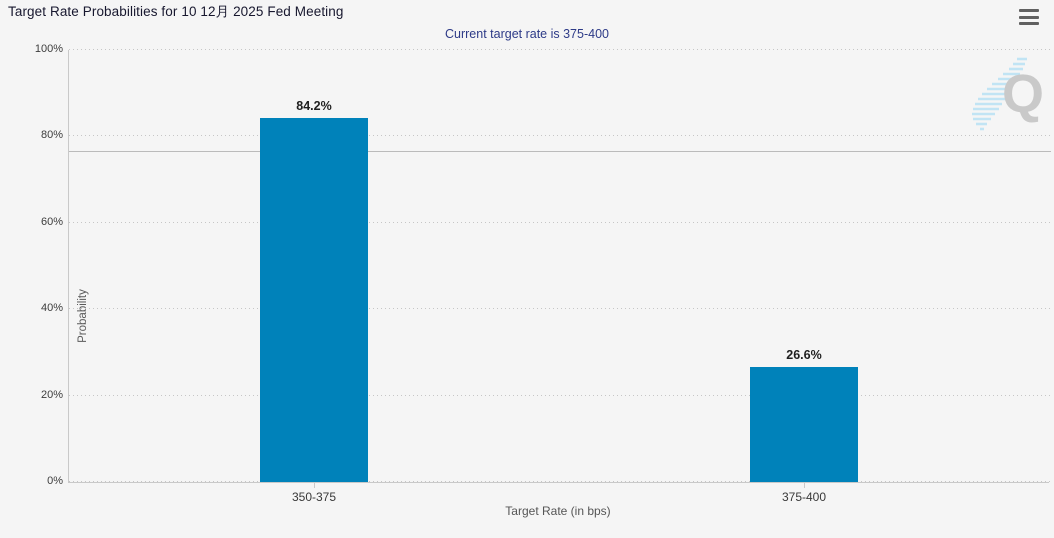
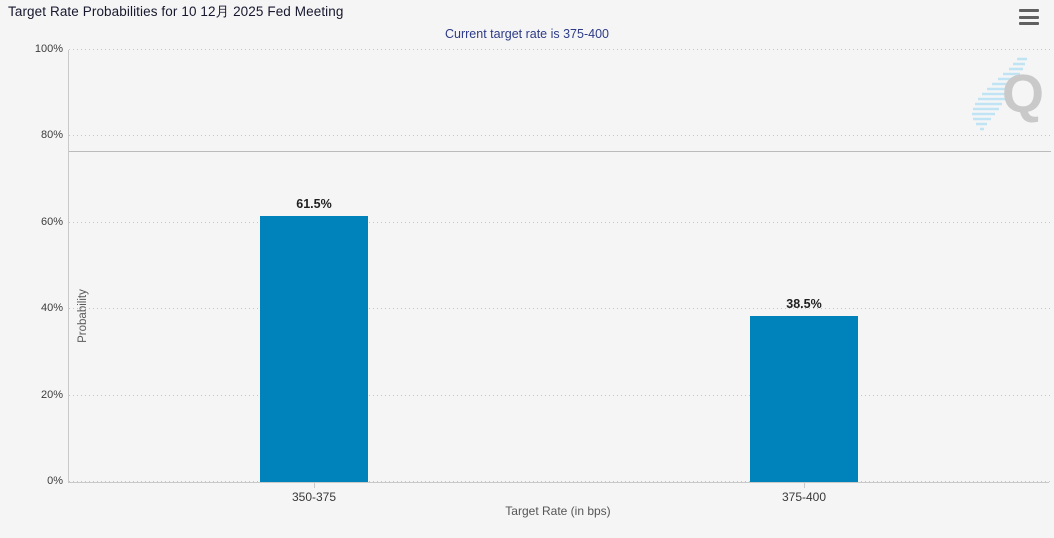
350-375: 84.2% -> 61.5%
375-400: 26.6% -> 38.5%
